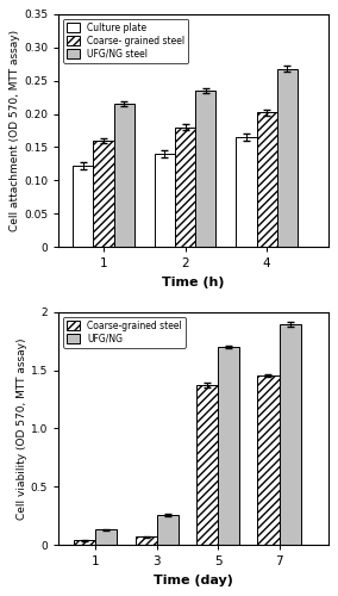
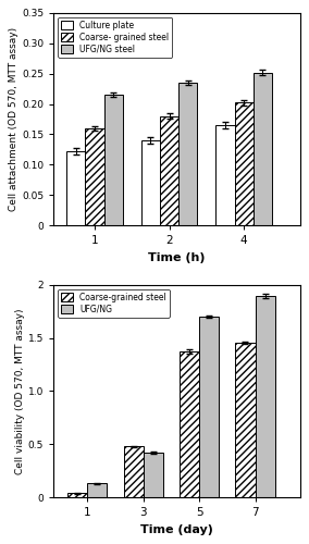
UFG/NG steel/4: 0.268 -> 0.252
Coarse-grained steel/3: 0.07 -> 0.48
UFG/NG/3: 0.26 -> 0.42
